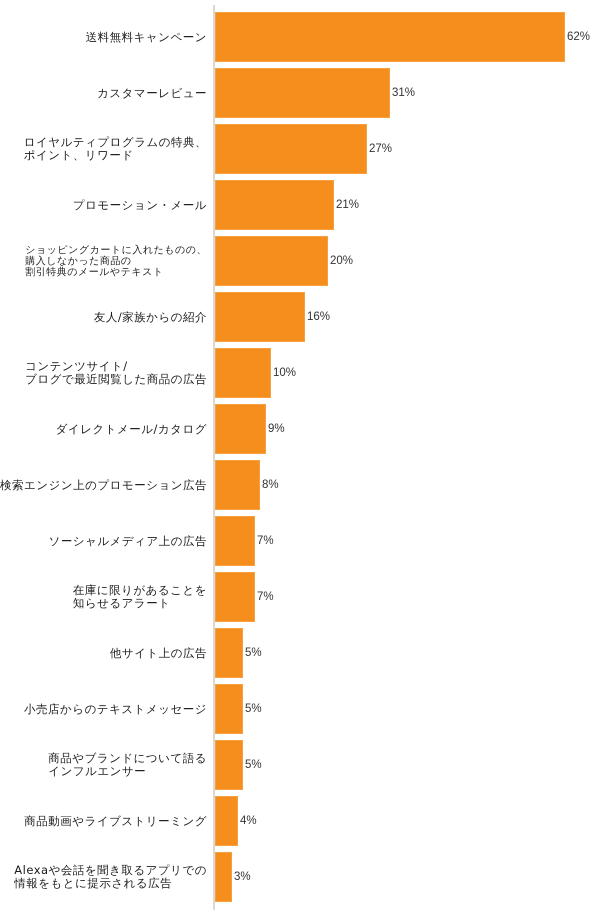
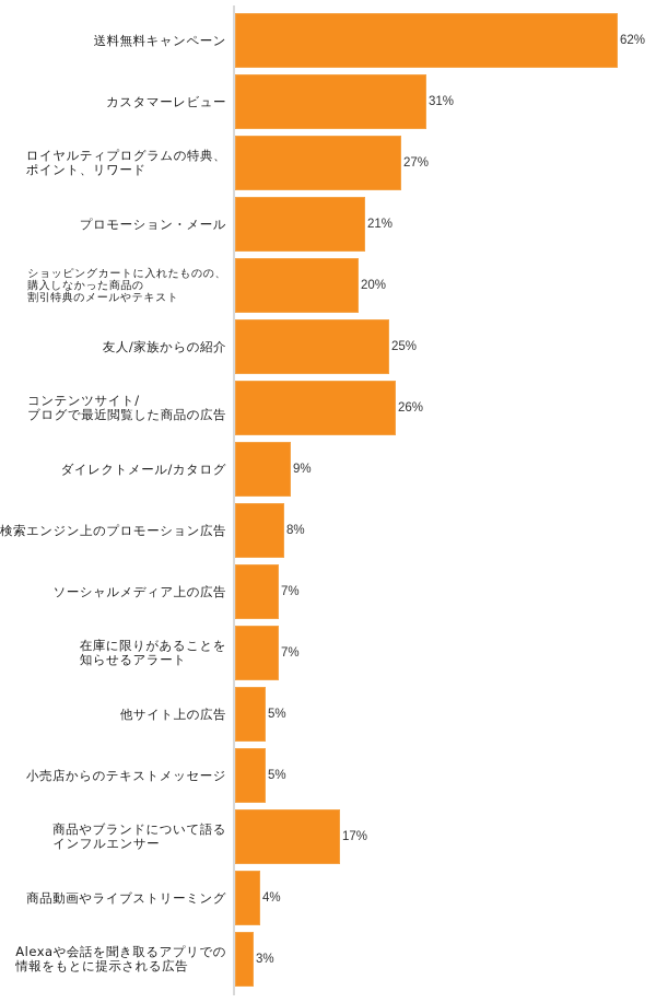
友人/家族からの紹介: 16% -> 25%
コンテンツサイト/ ブログで最近閲覧した商品の広告: 10% -> 26%
商品やブランドについて語る インフルエンサー: 5% -> 17%
